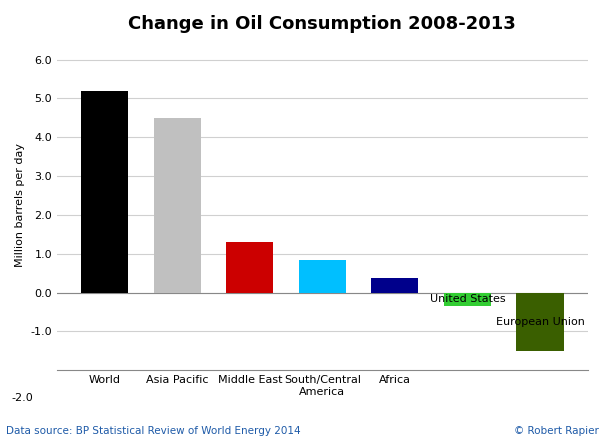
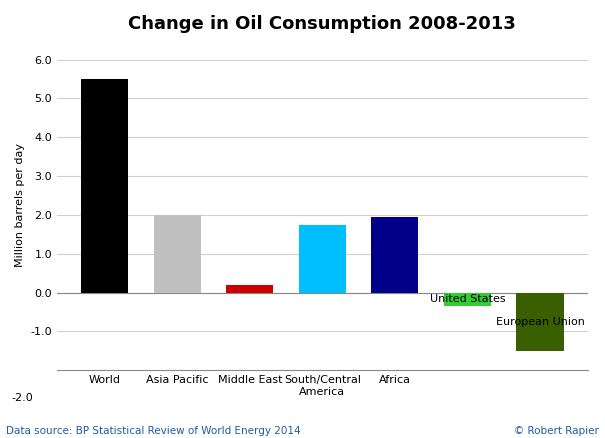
World: 5.20 -> 5.50
Asia Pacific: 4.50 -> 2.00
Middle East: 1.30 -> 0.20
South/Central America: 0.85 -> 1.75
Africa: 0.38 -> 1.95
